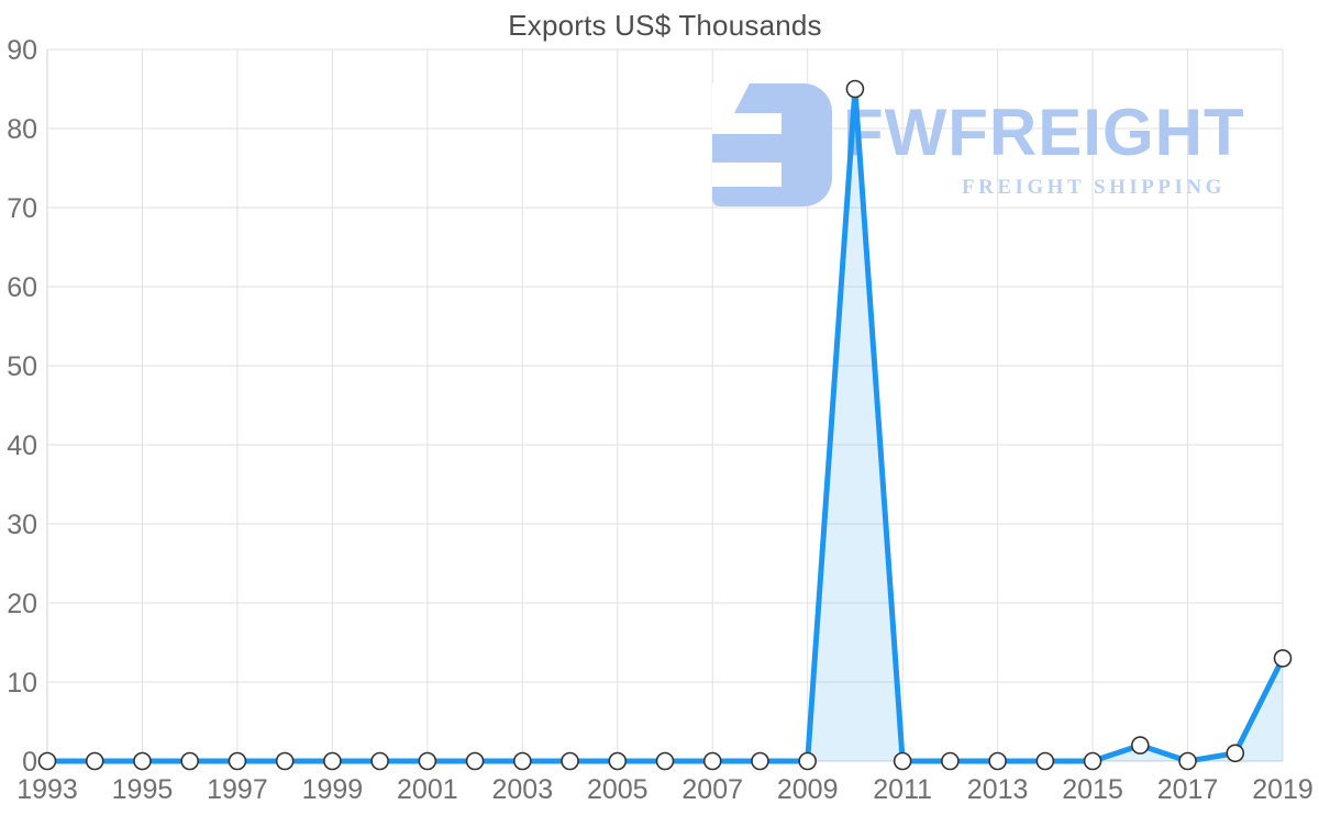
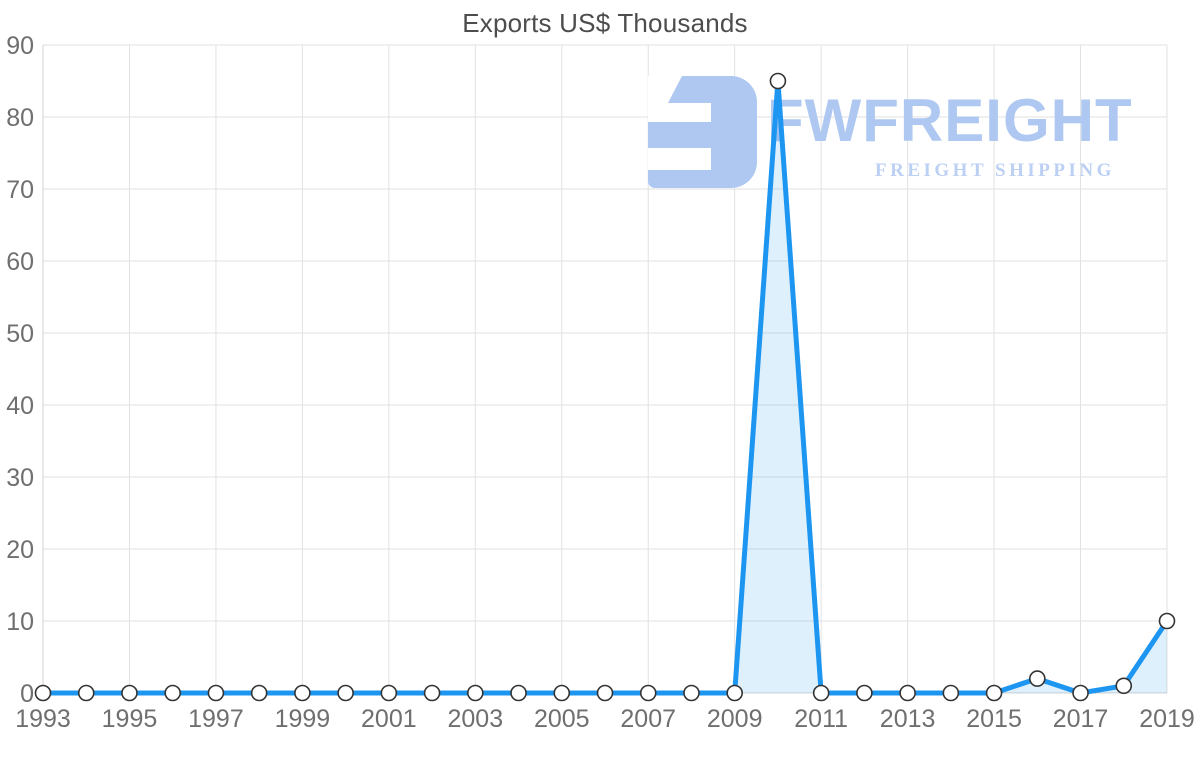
2019: 13 -> 10
